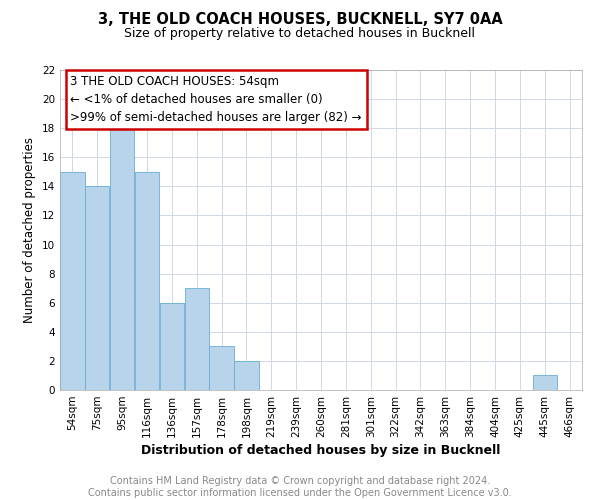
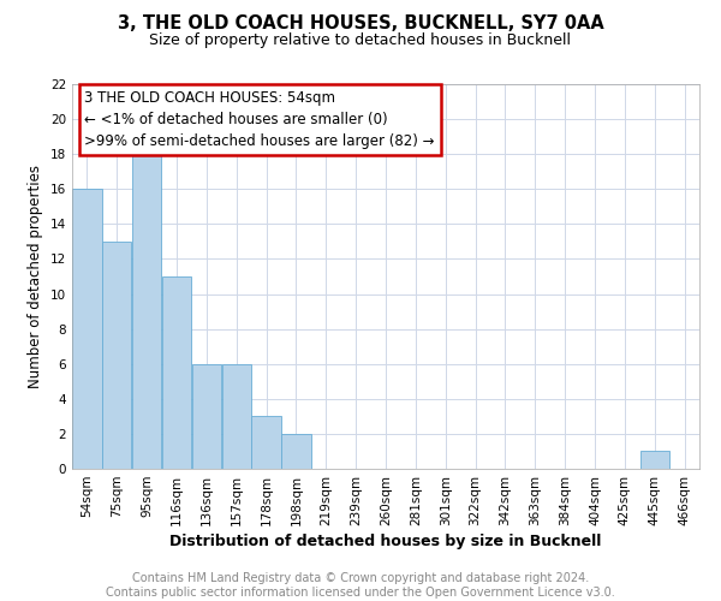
54sqm: 15 -> 16
75sqm: 14 -> 13
116sqm: 15 -> 11
157sqm: 7 -> 6
